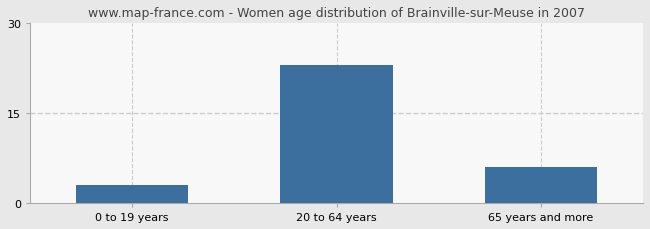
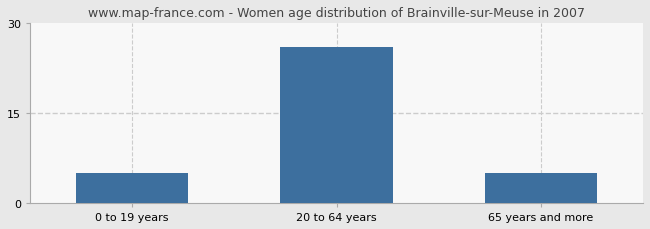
0 to 19 years: 3 -> 5
20 to 64 years: 23 -> 26
65 years and more: 6 -> 5
